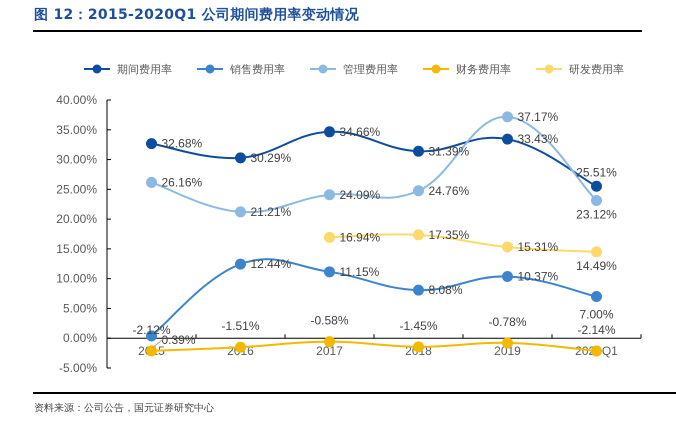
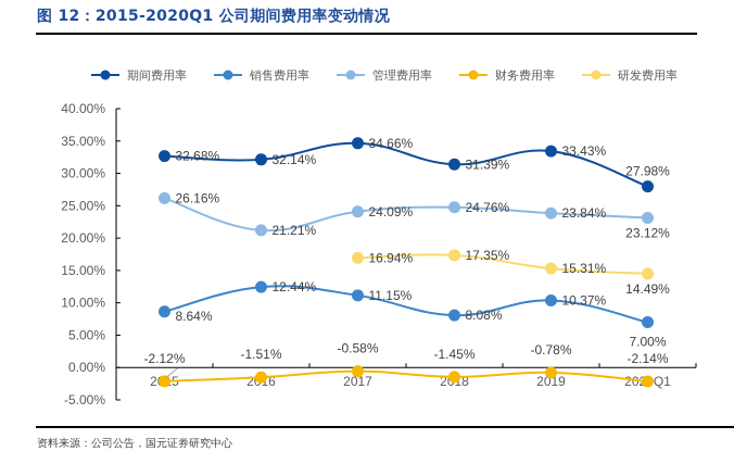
销售费用率/2015: 0.39% -> 8.64%
期间费用率/2016: 30.29% -> 32.14%
管理费用率/2019: 37.17% -> 23.84%
期间费用率/2020Q1: 25.51% -> 27.98%
